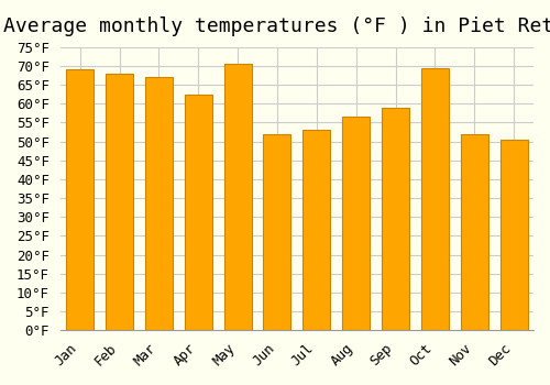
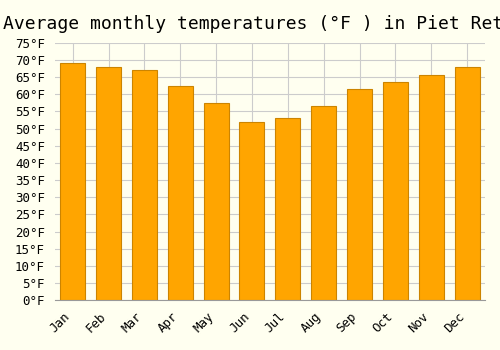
May: 70.5°F -> 57.5°F
Sep: 59.0°F -> 61.5°F
Oct: 69.5°F -> 63.5°F
Nov: 52.0°F -> 65.5°F
Dec: 50.5°F -> 68.0°F
